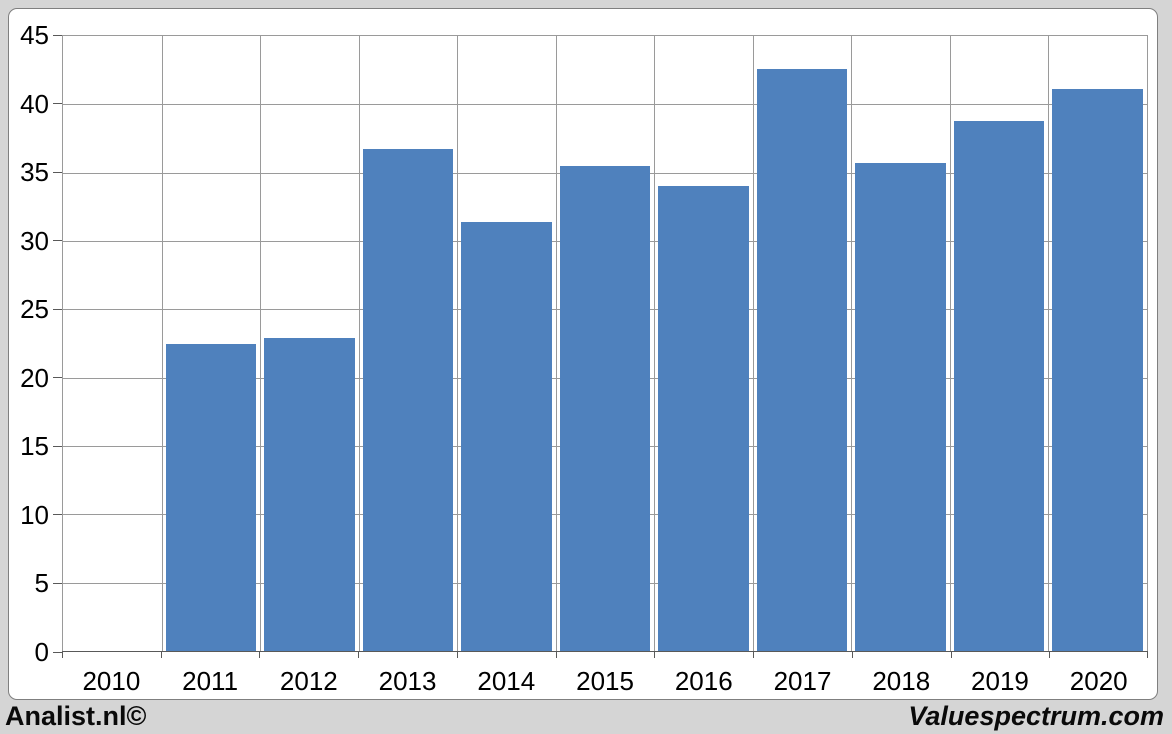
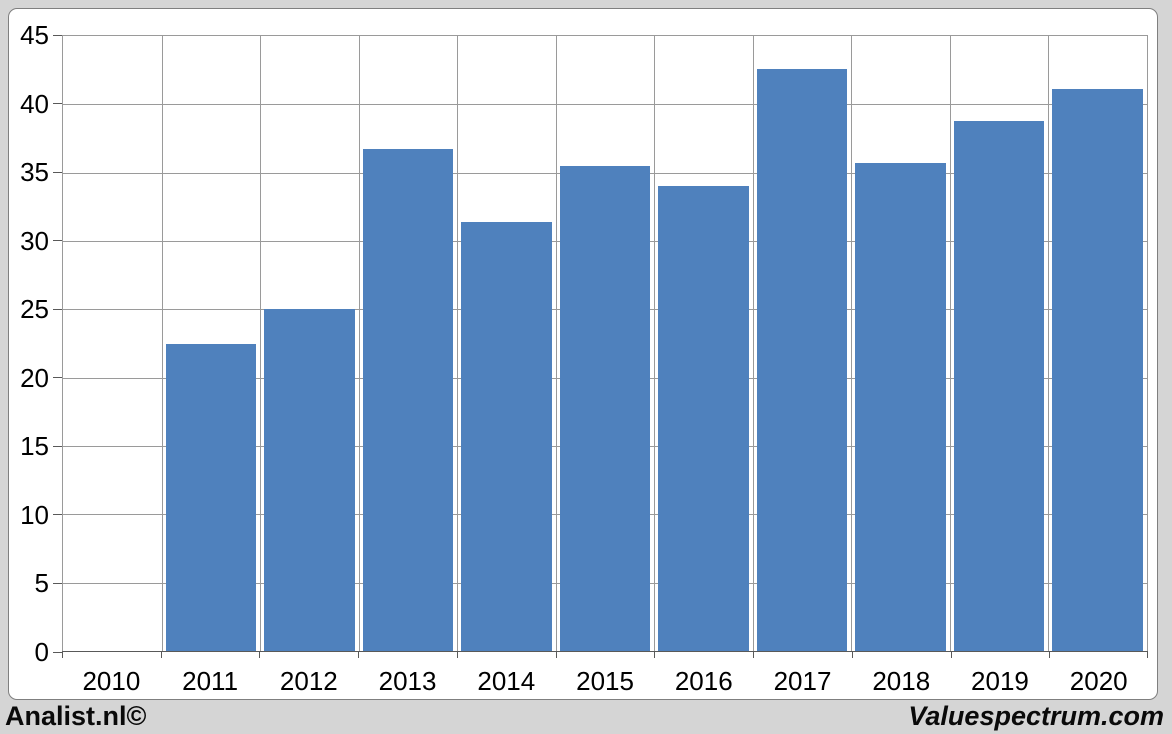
2012: 22.9 -> 25.0
